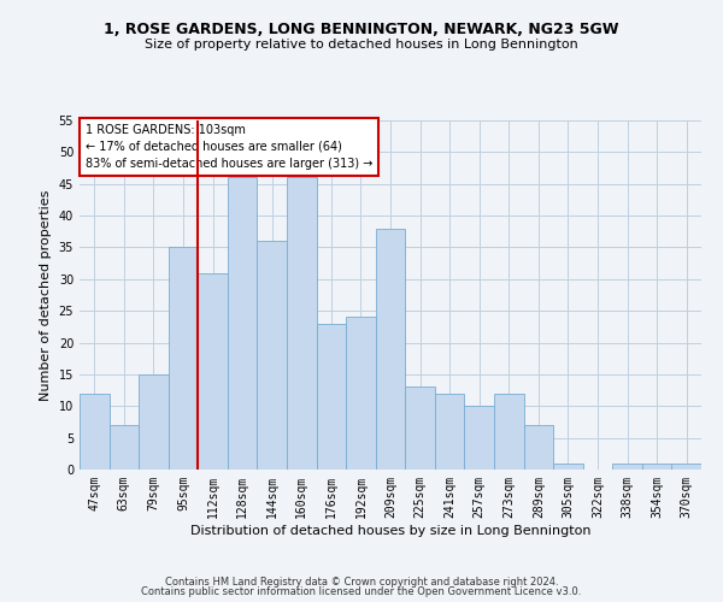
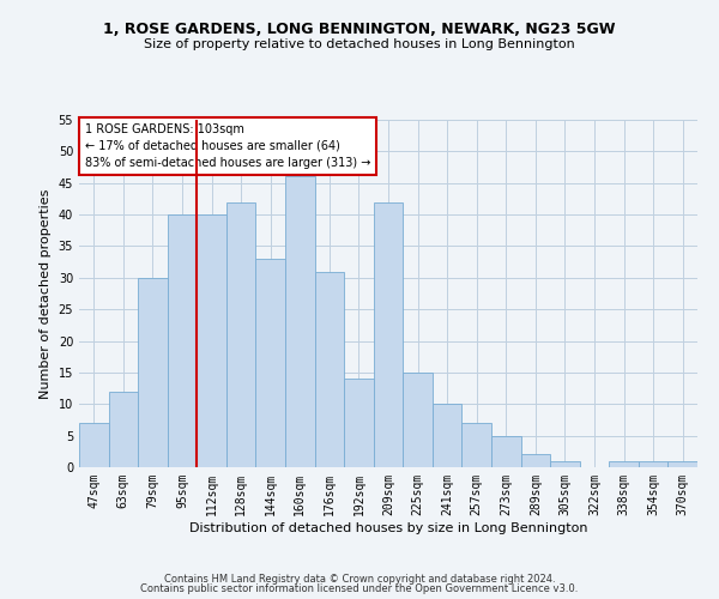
47sqm: 12 -> 7
63sqm: 7 -> 12
79sqm: 15 -> 30
95sqm: 35 -> 40
112sqm: 31 -> 40
128sqm: 46 -> 42
144sqm: 36 -> 33
176sqm: 23 -> 31
192sqm: 24 -> 14
209sqm: 38 -> 42
225sqm: 13 -> 15
241sqm: 12 -> 10
257sqm: 10 -> 7
273sqm: 12 -> 5
289sqm: 7 -> 2
